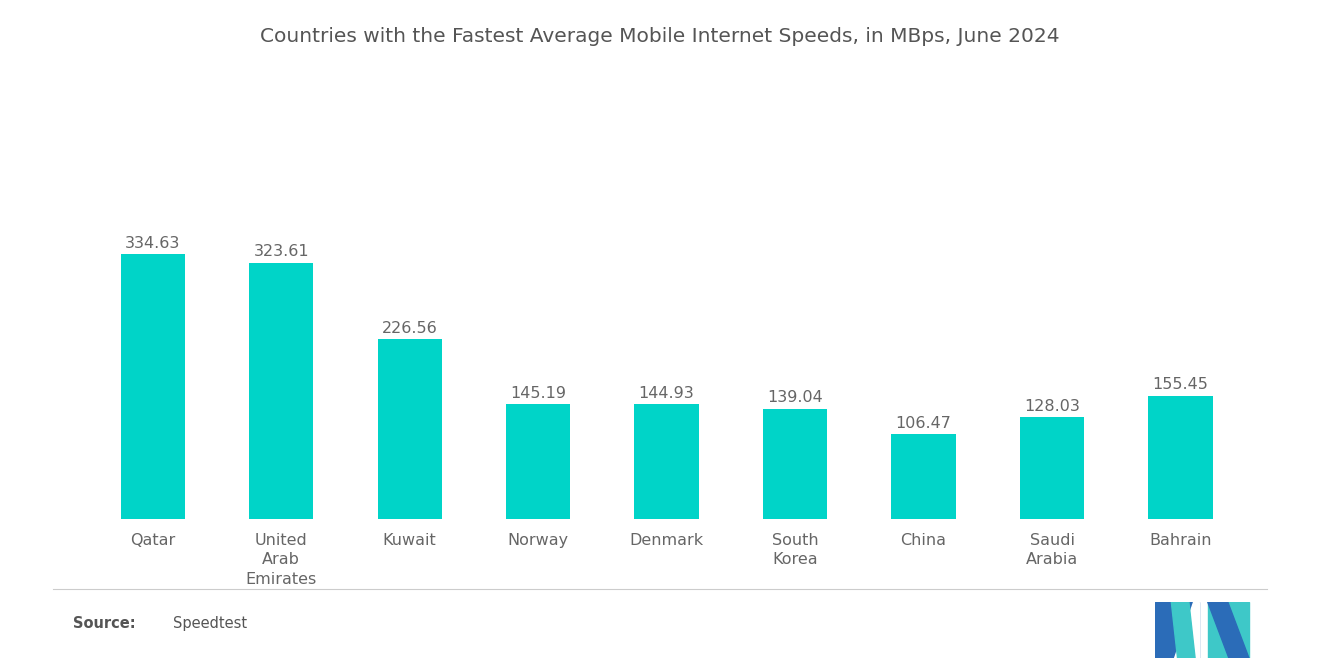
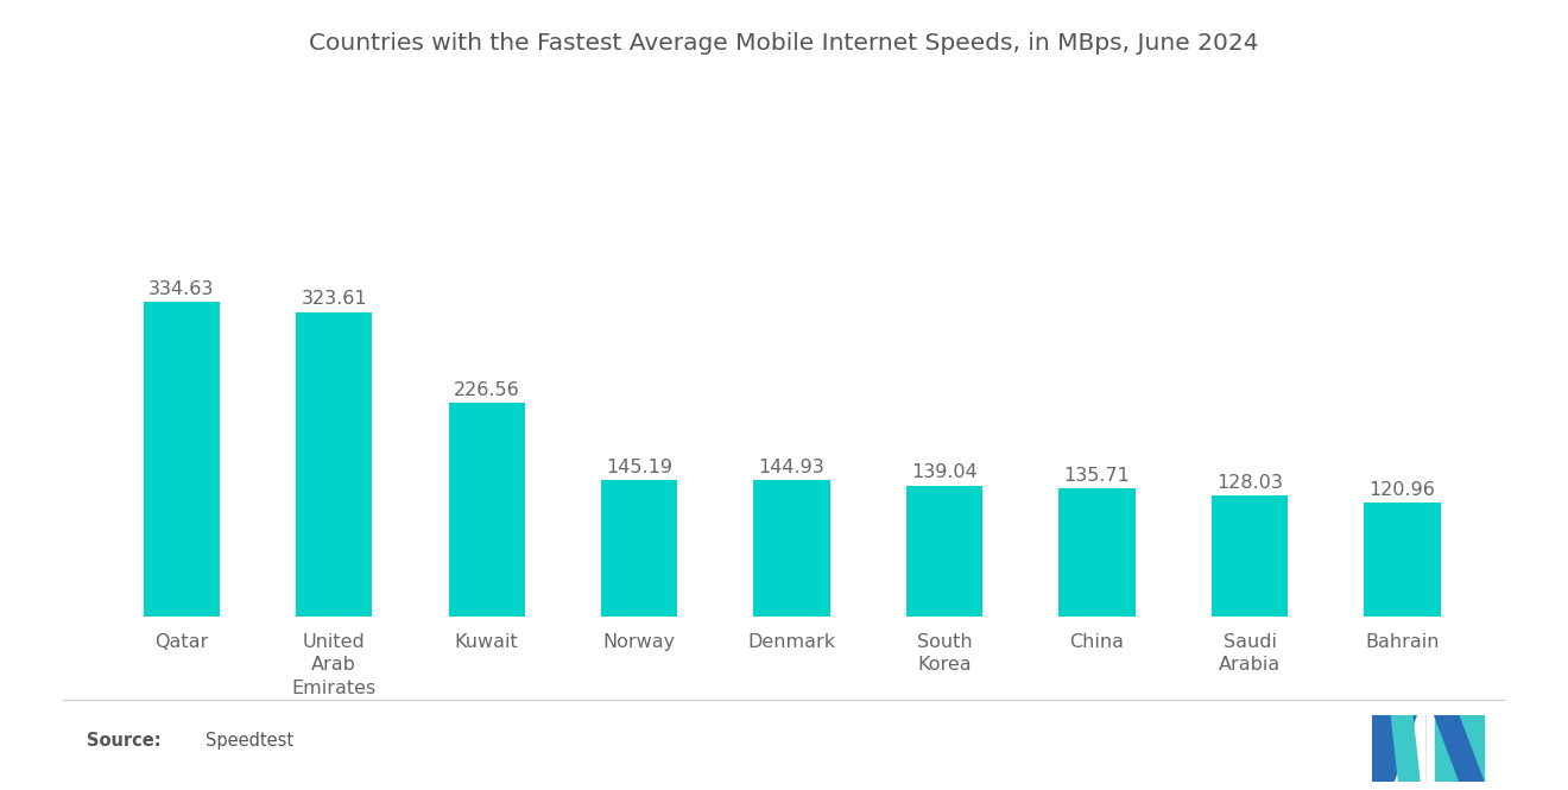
China: 106.47 -> 135.71
Bahrain: 155.45 -> 120.96
